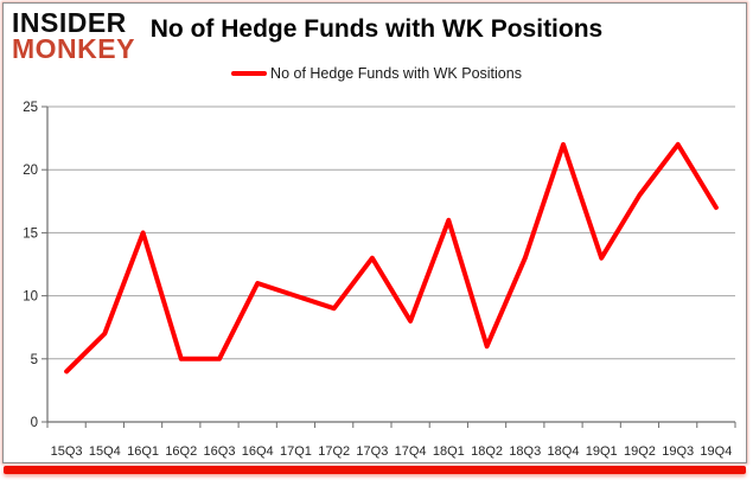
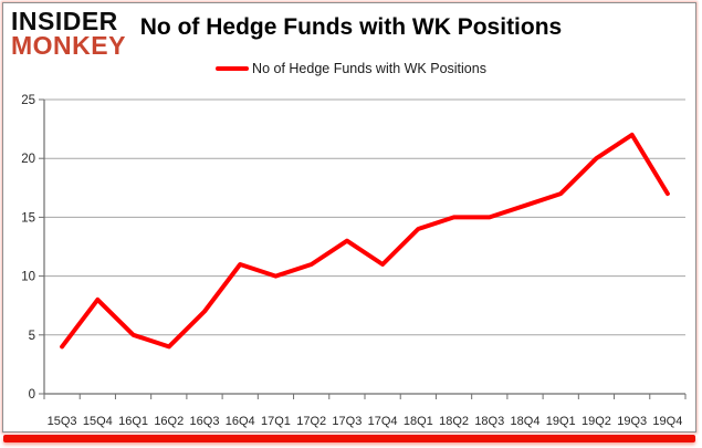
15Q4: 7 -> 8
16Q1: 15 -> 5
16Q2: 5 -> 4
16Q3: 5 -> 7
17Q2: 9 -> 11
17Q4: 8 -> 11
18Q1: 16 -> 14
18Q2: 6 -> 15
18Q3: 13 -> 15
18Q4: 22 -> 16
19Q1: 13 -> 17
19Q2: 18 -> 20
